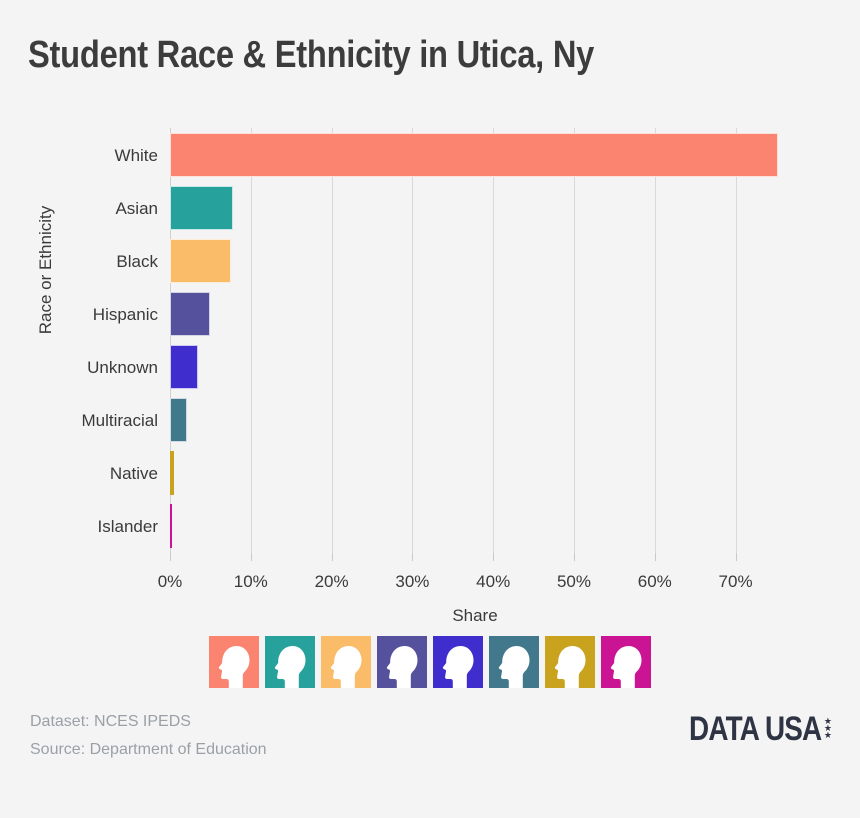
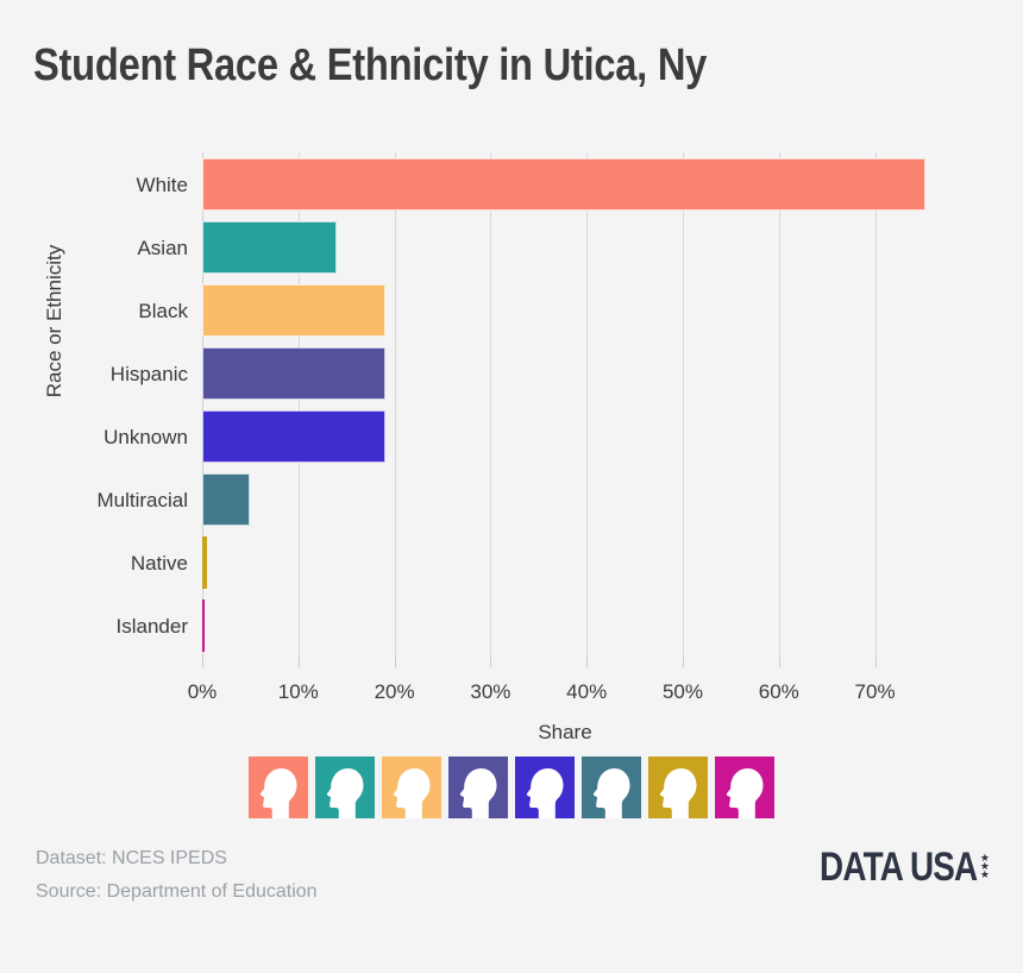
Asian: 8% -> 14%
Black: 8% -> 19%
Hispanic: 5% -> 19%
Unknown: 4% -> 19%
Multiracial: 2% -> 5%
